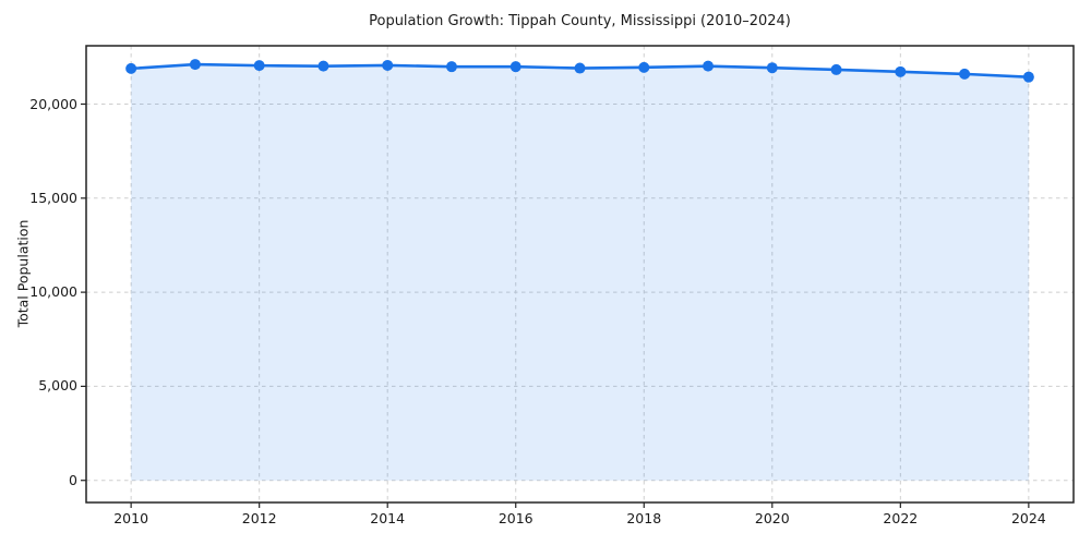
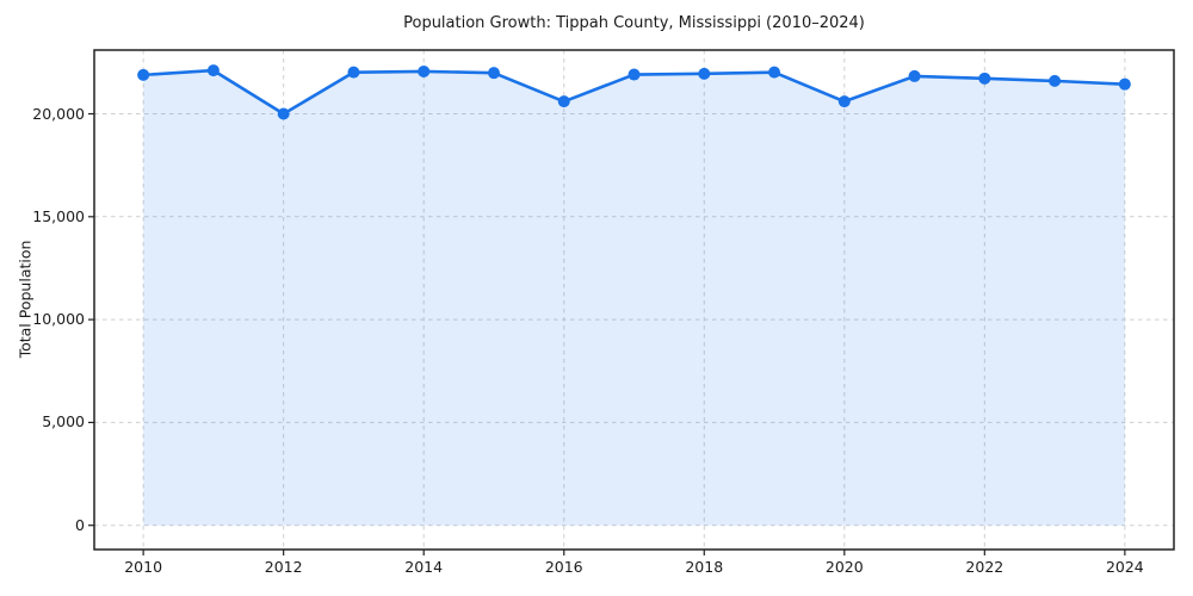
2012: 22000 -> 20000
2016: 22000 -> 20600
2020: 21900 -> 20600
